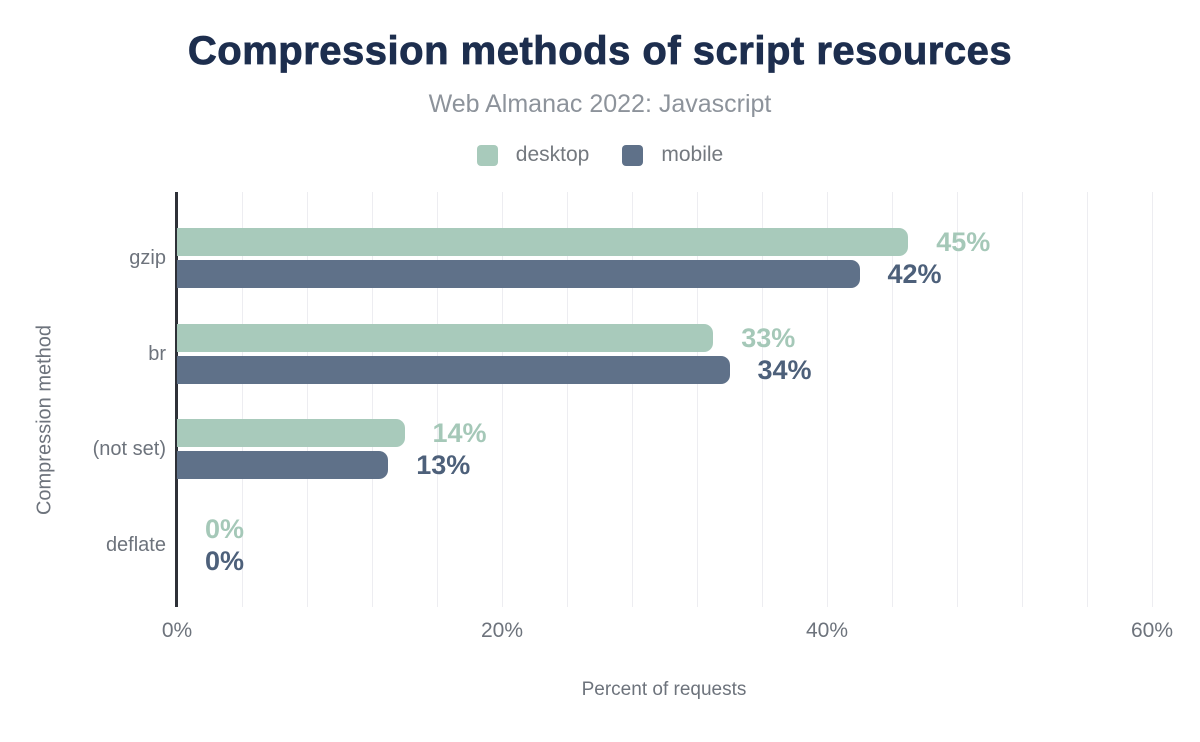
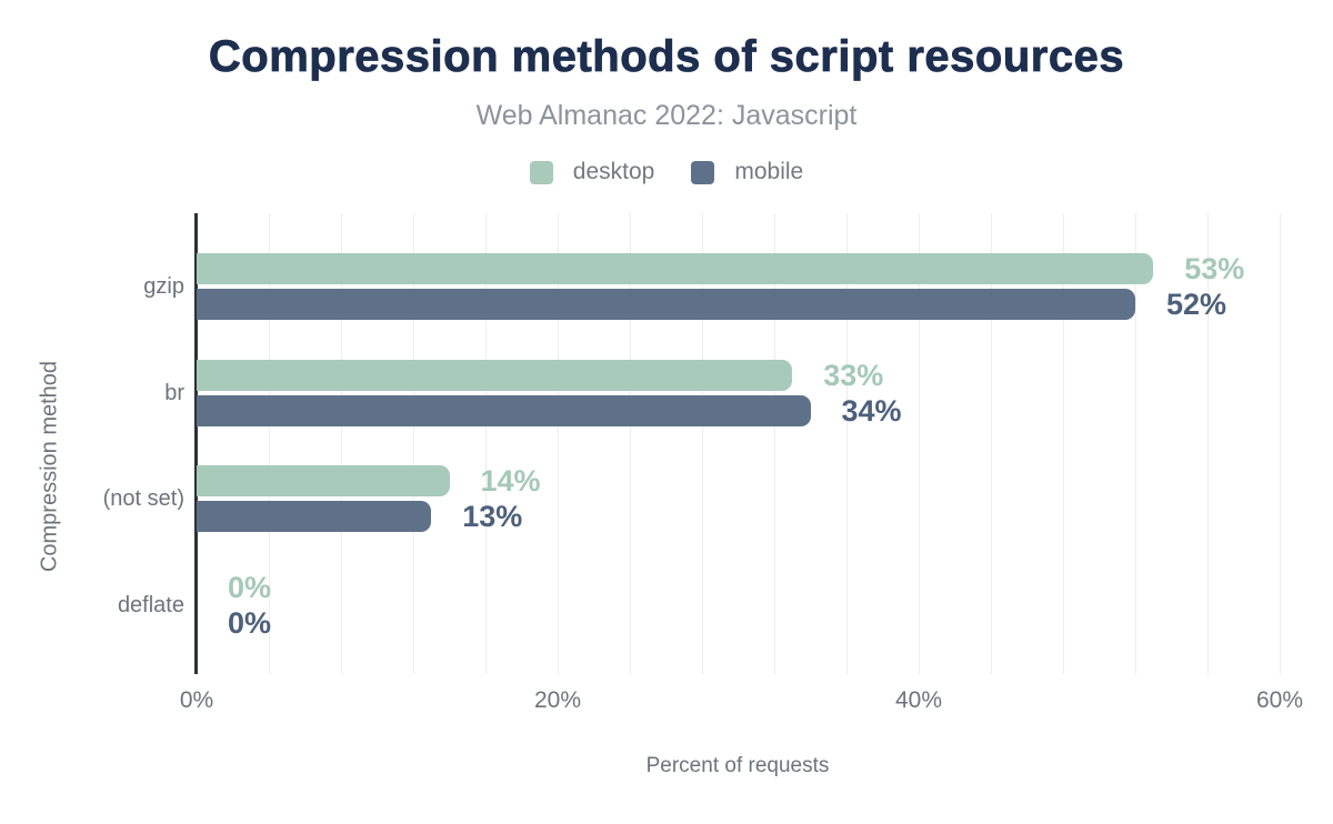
desktop/gzip: 45% -> 53%
mobile/gzip: 42% -> 52%
